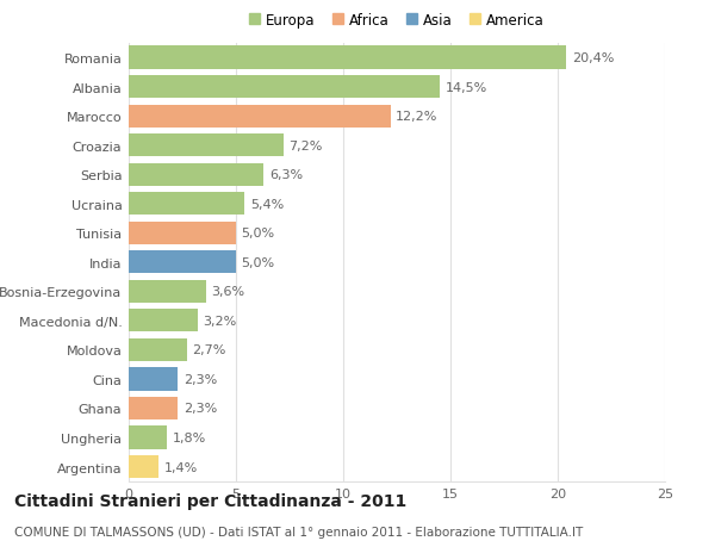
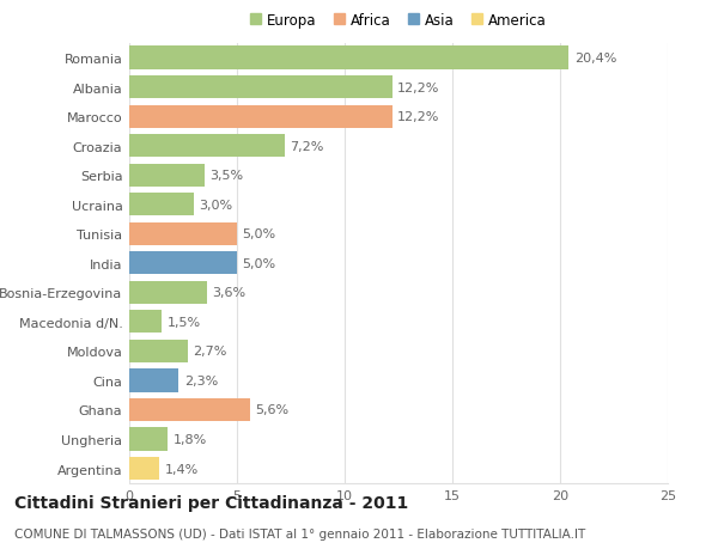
Albania: 14,5% -> 12,2%
Serbia: 6,3% -> 3,5%
Ucraina: 5,4% -> 3,0%
Macedonia d/N.: 3,2% -> 1,5%
Ghana: 2,3% -> 5,6%
